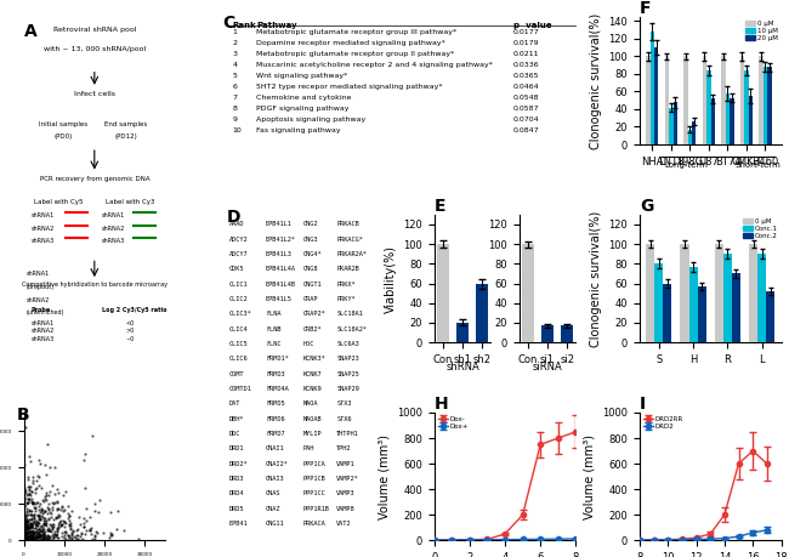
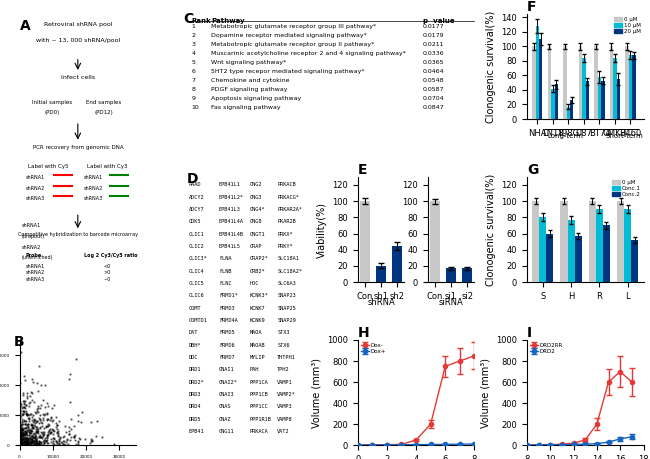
E/sh2: 60 -> 45
